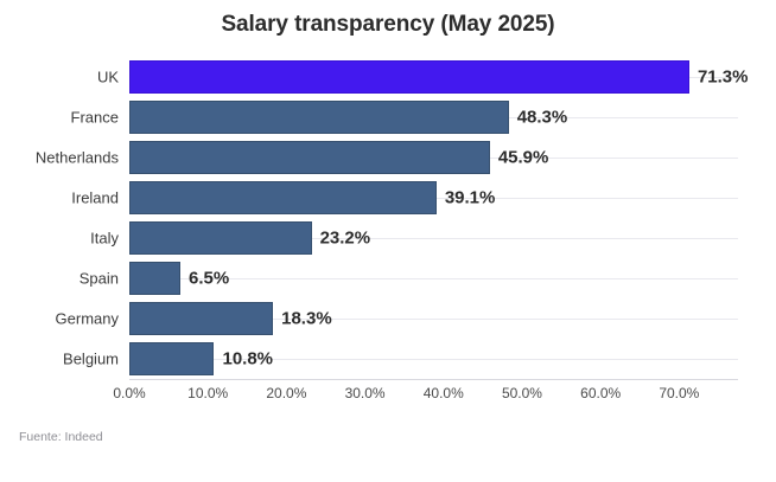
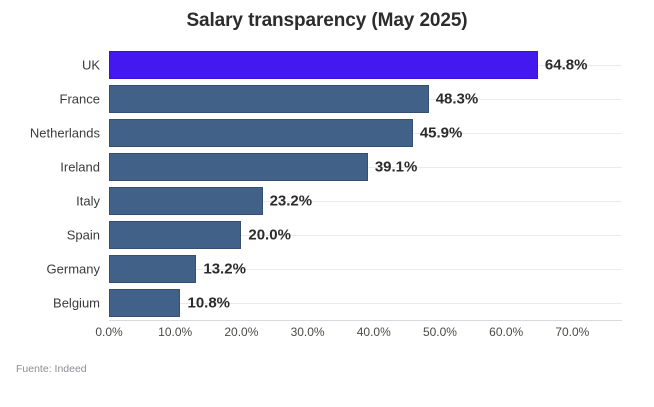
UK: 71.3% -> 64.8%
Spain: 6.5% -> 20.0%
Germany: 18.3% -> 13.2%
